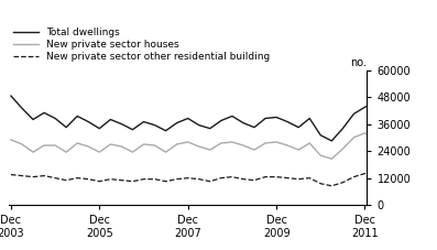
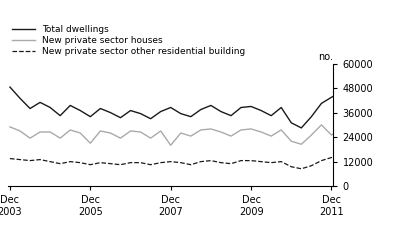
New private sector houses/Dec 2005: 23500 -> 21000
New private sector houses/Dec 2007: 28000 -> 20000
New private sector houses/Dec 2011: 32000 -> 25000
